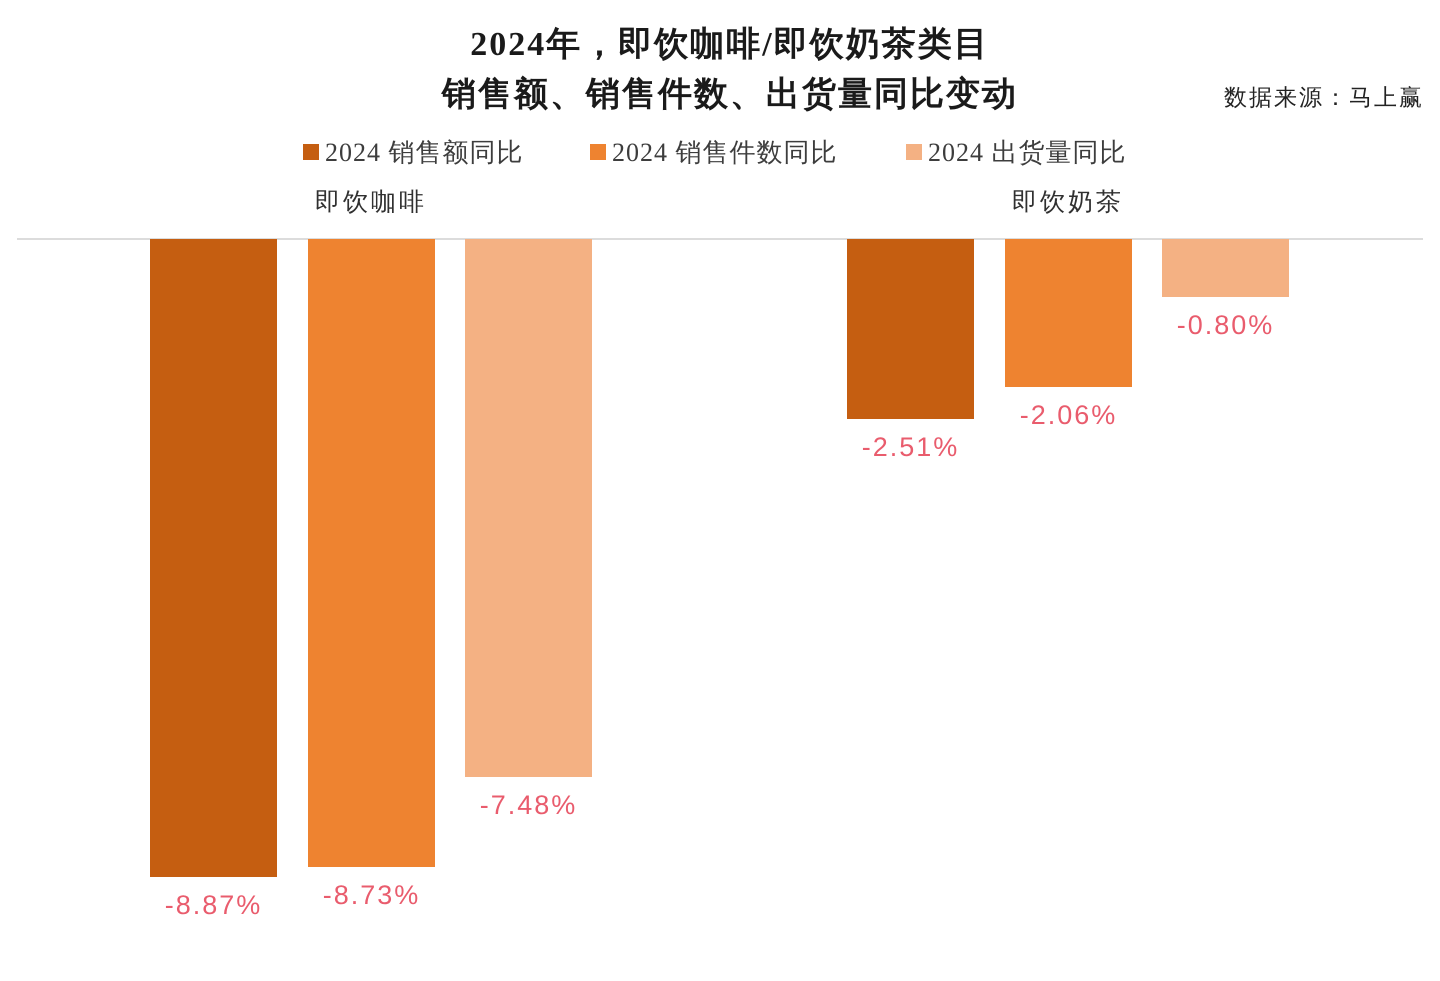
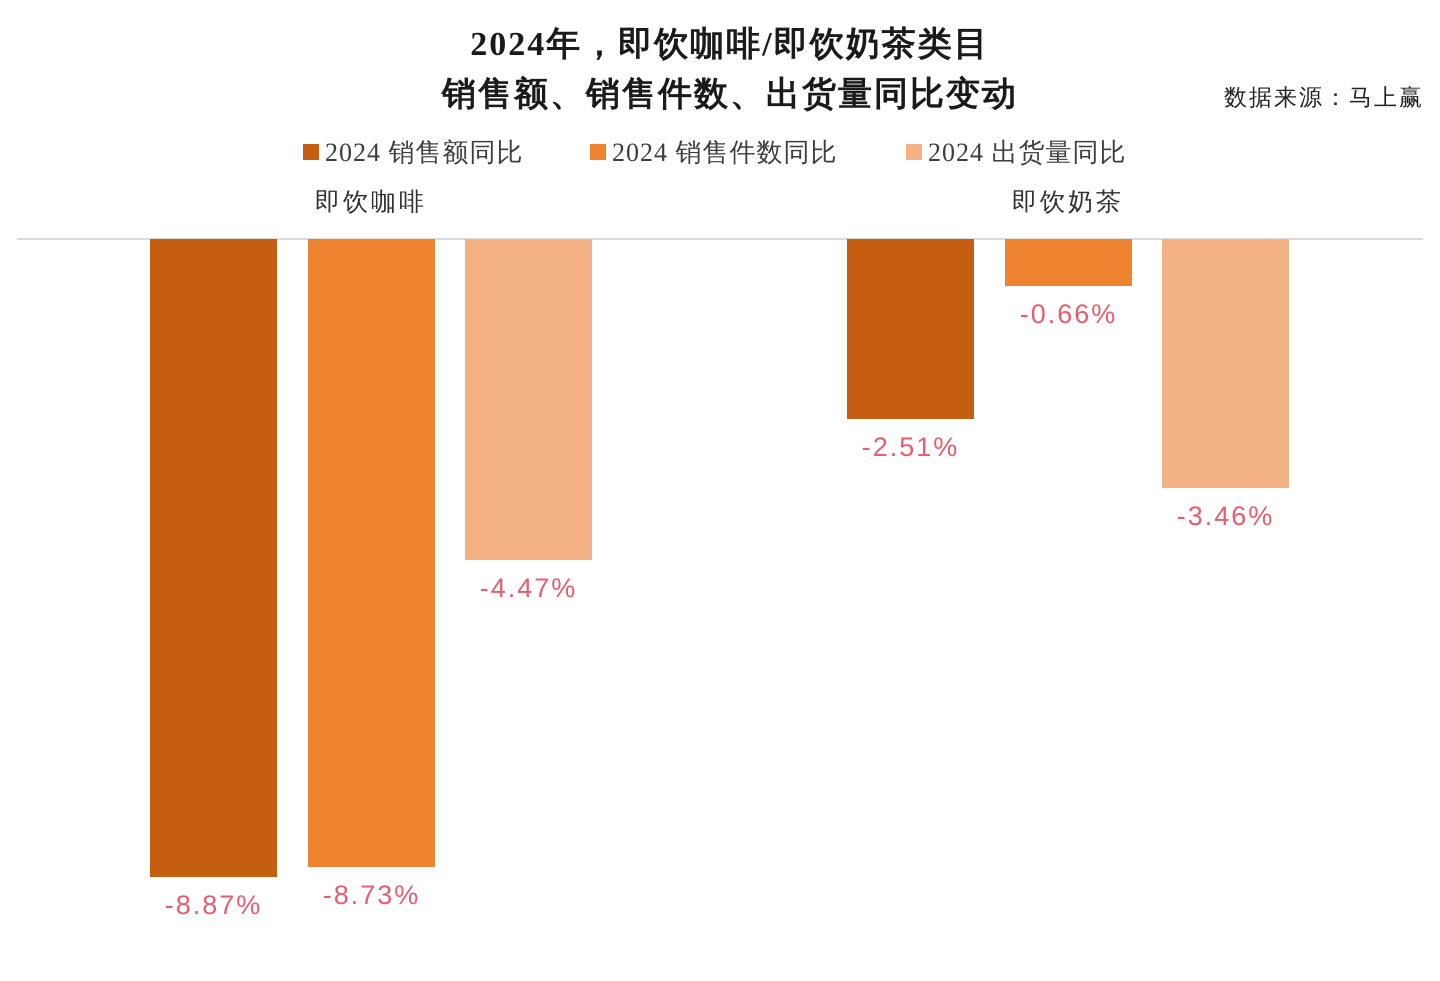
2024 出货量同比/即饮咖啡: -7.48% -> -4.47%
2024 销售件数同比/即饮奶茶: -2.06% -> -0.66%
2024 出货量同比/即饮奶茶: -0.80% -> -3.46%
